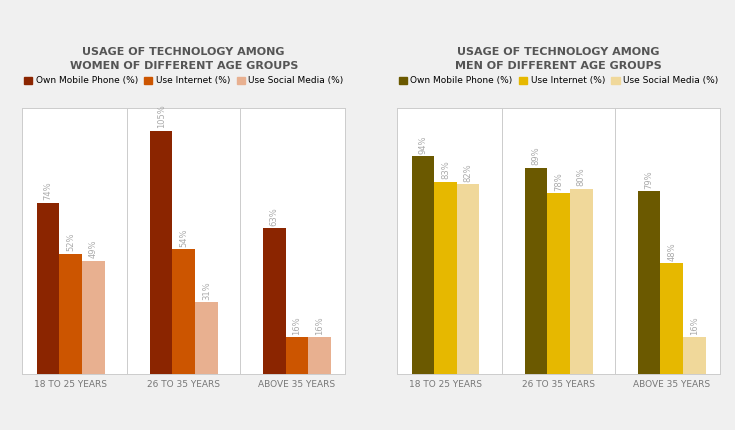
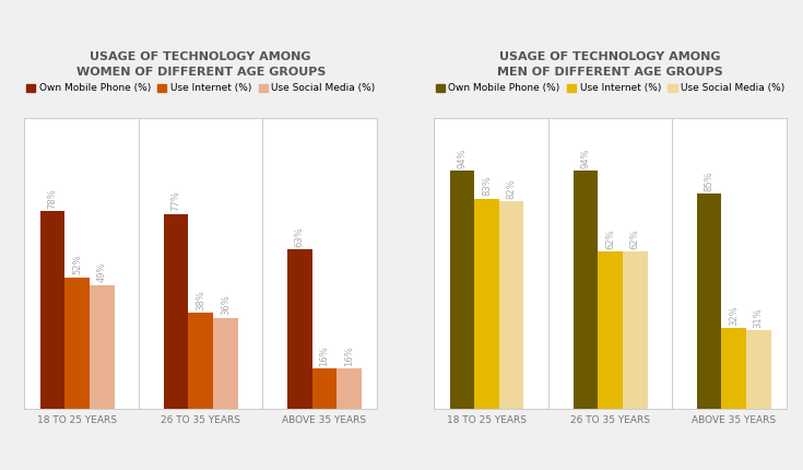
USAGE OF TECHNOLOGY AMONG WOMEN OF DIFFERENT AGE GROUPS/Own Mobile Phone (%)/18 TO 25 YEARS: 74% -> 78%
USAGE OF TECHNOLOGY AMONG WOMEN OF DIFFERENT AGE GROUPS/Own Mobile Phone (%)/26 TO 35 YEARS: 105% -> 77%
USAGE OF TECHNOLOGY AMONG WOMEN OF DIFFERENT AGE GROUPS/Use Internet (%)/26 TO 35 YEARS: 54% -> 38%
USAGE OF TECHNOLOGY AMONG WOMEN OF DIFFERENT AGE GROUPS/Use Social Media (%)/26 TO 35 YEARS: 31% -> 36%
USAGE OF TECHNOLOGY AMONG MEN OF DIFFERENT AGE GROUPS/Own Mobile Phone (%)/26 TO 35 YEARS: 89% -> 94%
USAGE OF TECHNOLOGY AMONG MEN OF DIFFERENT AGE GROUPS/Use Internet (%)/26 TO 35 YEARS: 78% -> 62%
USAGE OF TECHNOLOGY AMONG MEN OF DIFFERENT AGE GROUPS/Use Social Media (%)/26 TO 35 YEARS: 80% -> 62%
USAGE OF TECHNOLOGY AMONG MEN OF DIFFERENT AGE GROUPS/Own Mobile Phone (%)/ABOVE 35 YEARS: 79% -> 85%
USAGE OF TECHNOLOGY AMONG MEN OF DIFFERENT AGE GROUPS/Use Internet (%)/ABOVE 35 YEARS: 48% -> 32%
USAGE OF TECHNOLOGY AMONG MEN OF DIFFERENT AGE GROUPS/Use Social Media (%)/ABOVE 35 YEARS: 16% -> 31%
